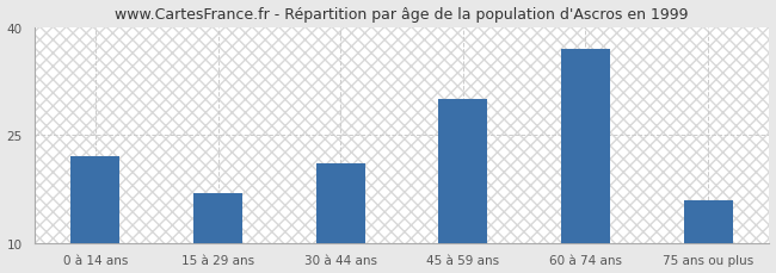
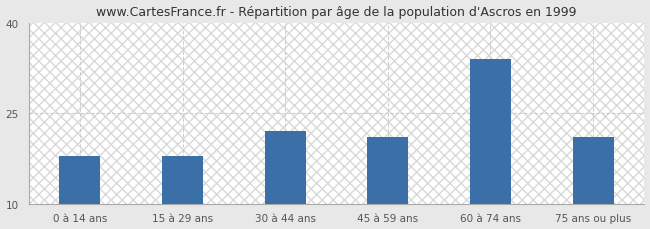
0 à 14 ans: 22 -> 18
15 à 29 ans: 17 -> 18
30 à 44 ans: 21 -> 22
45 à 59 ans: 30 -> 21
60 à 74 ans: 37 -> 34
75 ans ou plus: 16 -> 21
